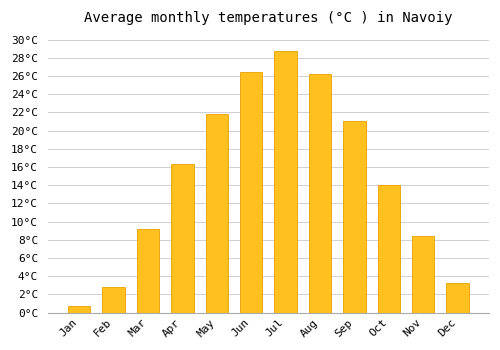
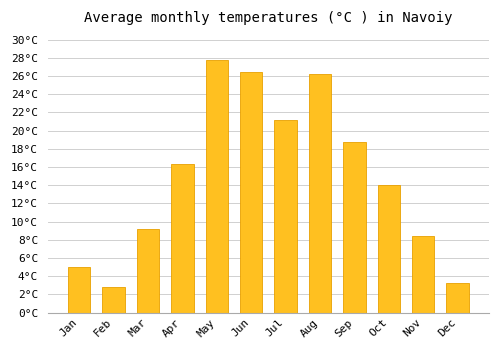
Jan: 0.7°C -> 5.0°C
May: 21.8°C -> 27.8°C
Jul: 28.7°C -> 21.2°C
Sep: 21.0°C -> 18.8°C
